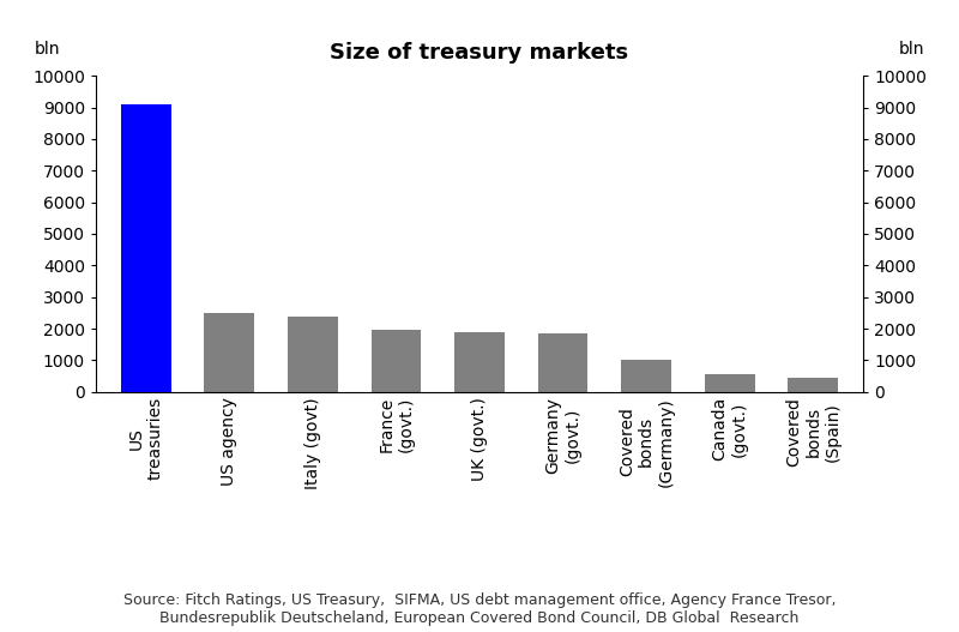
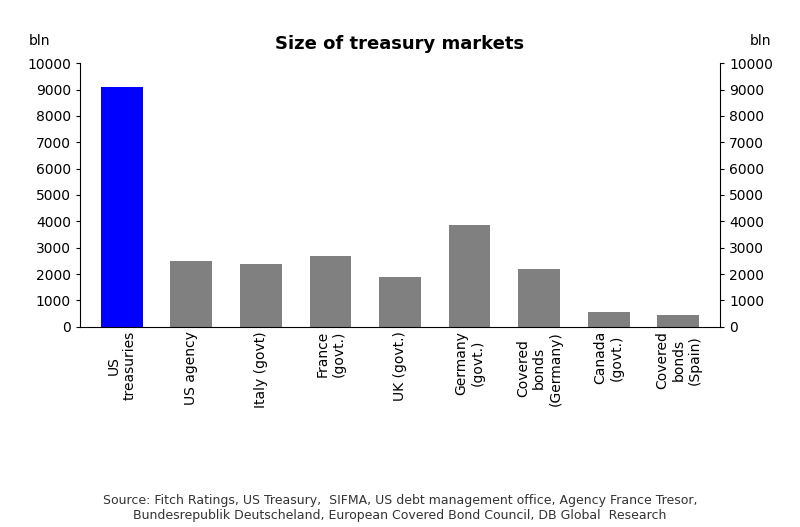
France (govt.): 1950 -> 2700
Germany (govt.): 1850 -> 3850
Covered bonds (Germany): 1000 -> 2200
